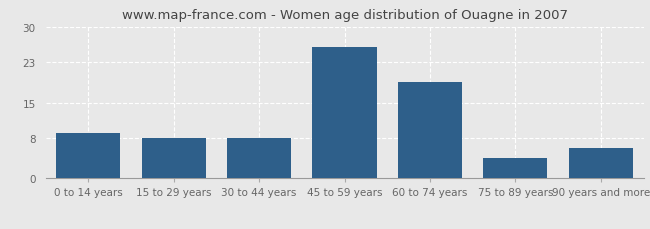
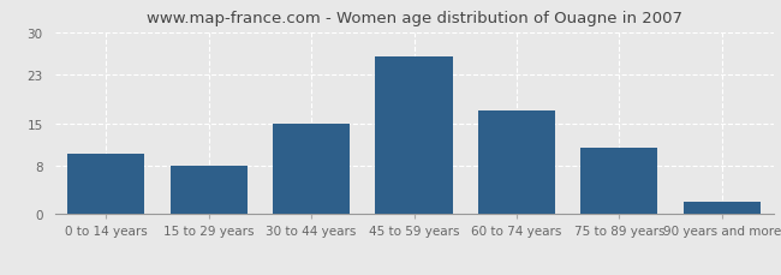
0 to 14 years: 9 -> 10
30 to 44 years: 8 -> 15
60 to 74 years: 19 -> 17
75 to 89 years: 4 -> 11
90 years and more: 6 -> 2
